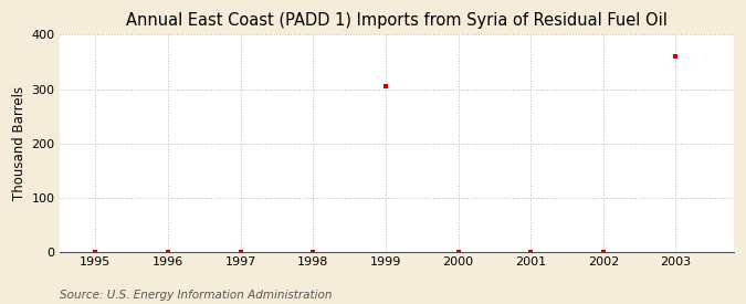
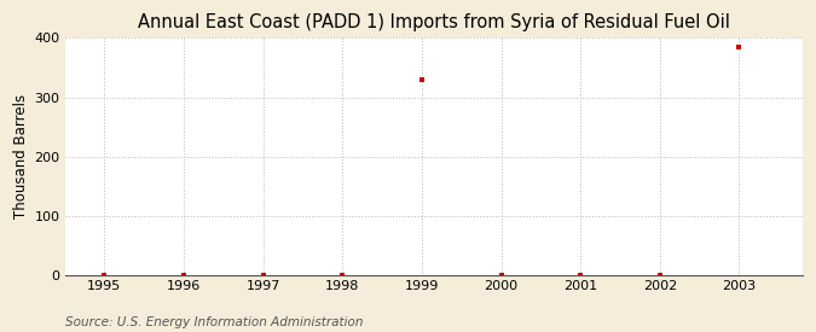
1999: 305 -> 330
2003: 360 -> 385
